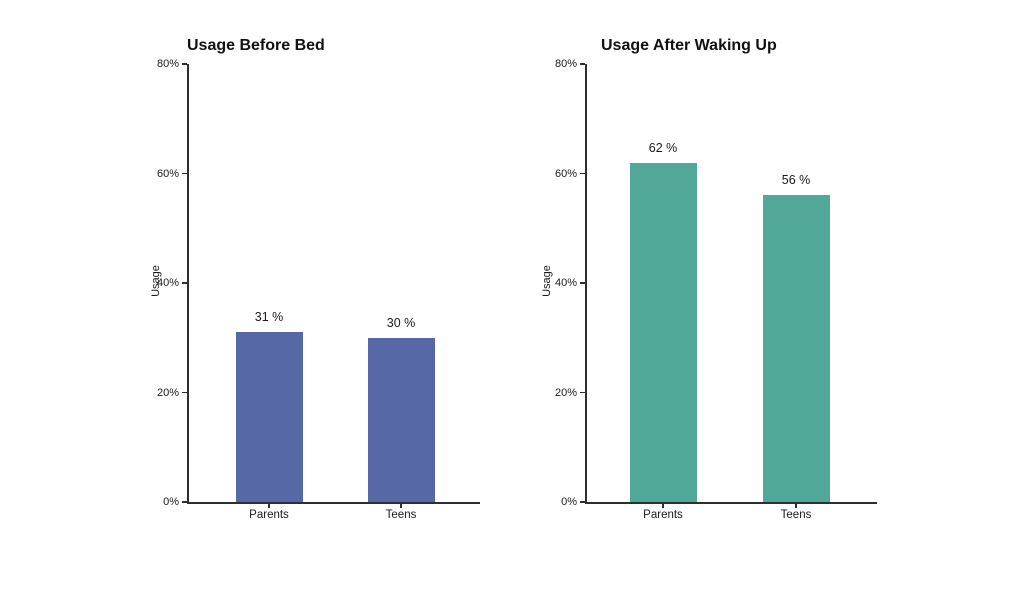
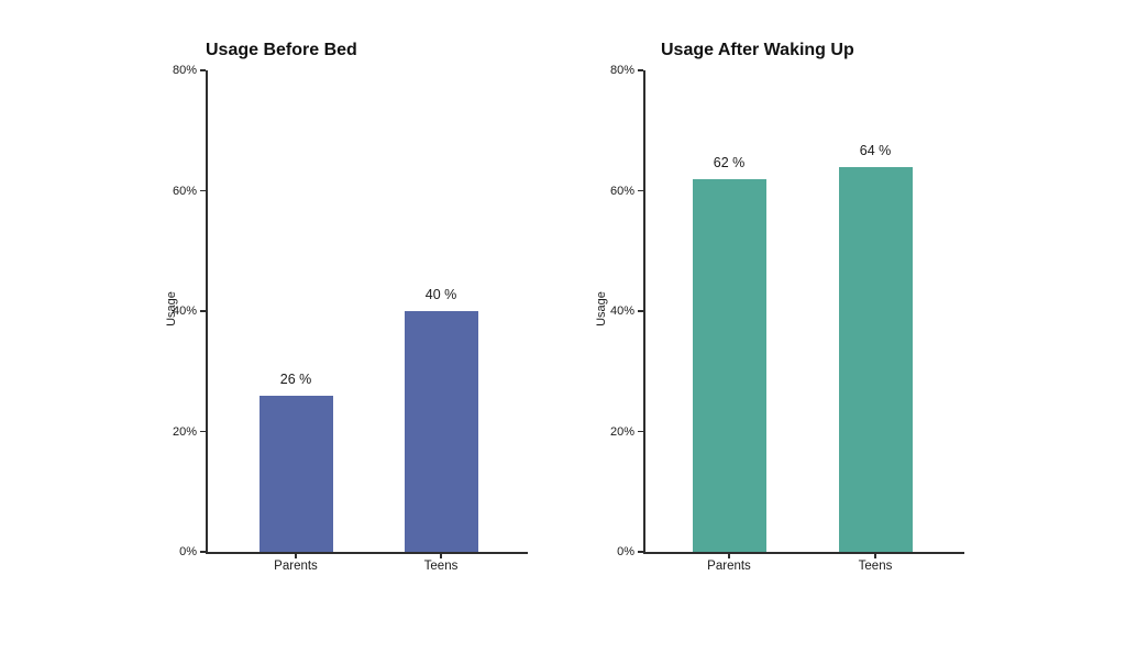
Usage Before Bed/Parents: 31 -> 26
Usage Before Bed/Teens: 30 -> 40
Usage After Waking Up/Teens: 56 -> 64
